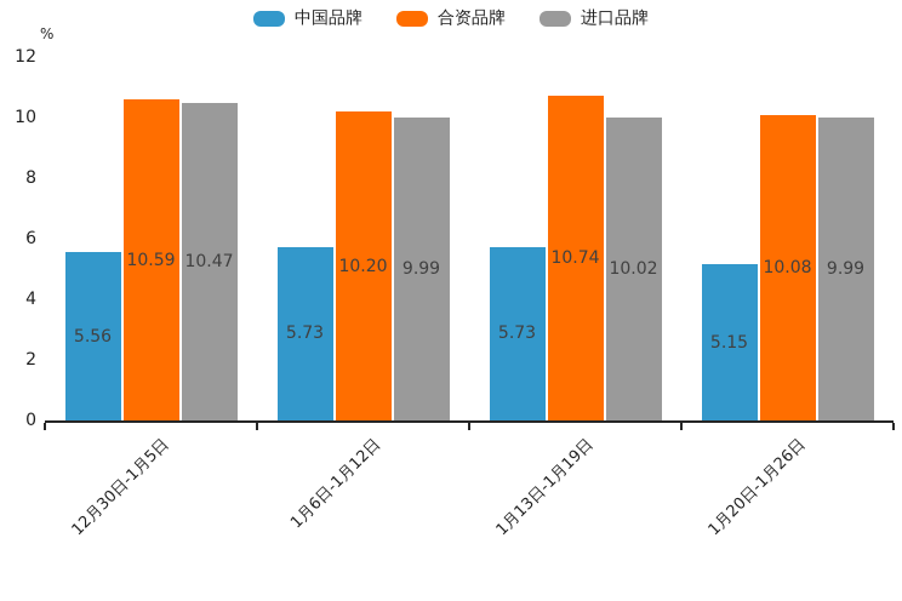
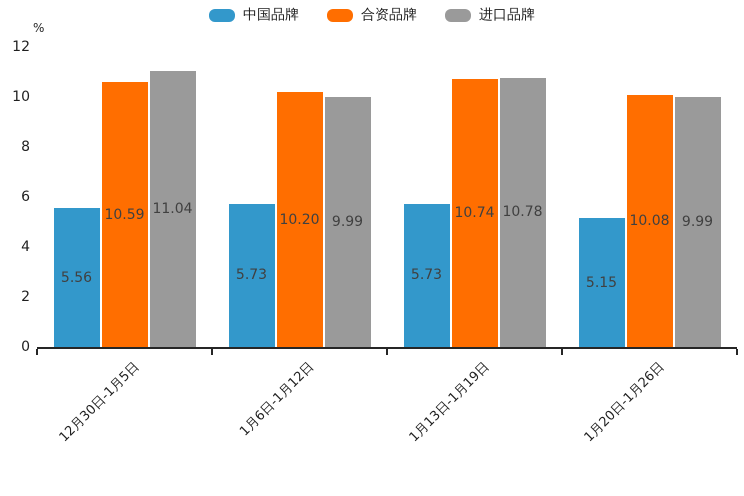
进口品牌/12月30日-1月5日: 10.47 -> 11.04
进口品牌/1月13日-1月19日: 10.02 -> 10.78
